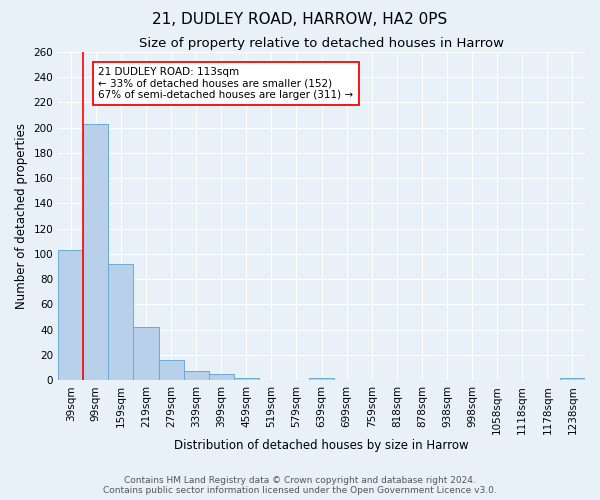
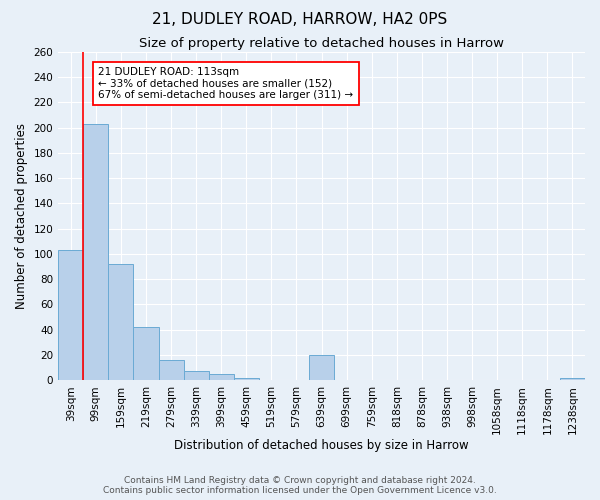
639sqm: 2 -> 20
